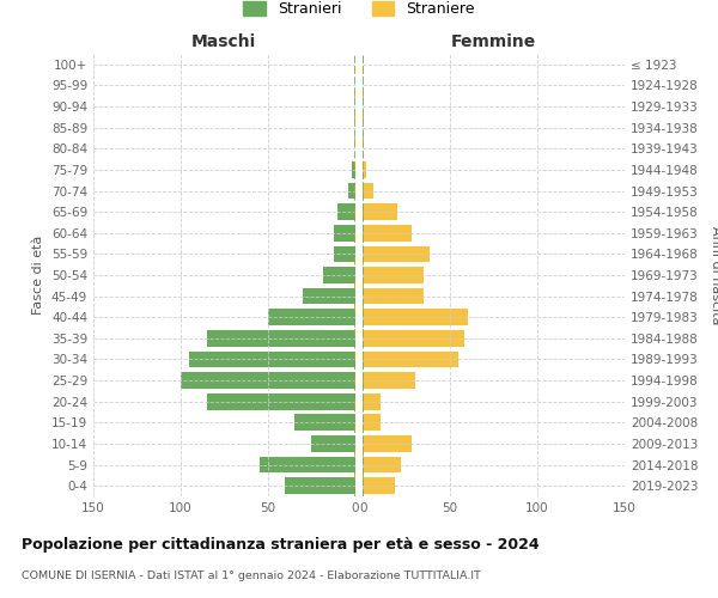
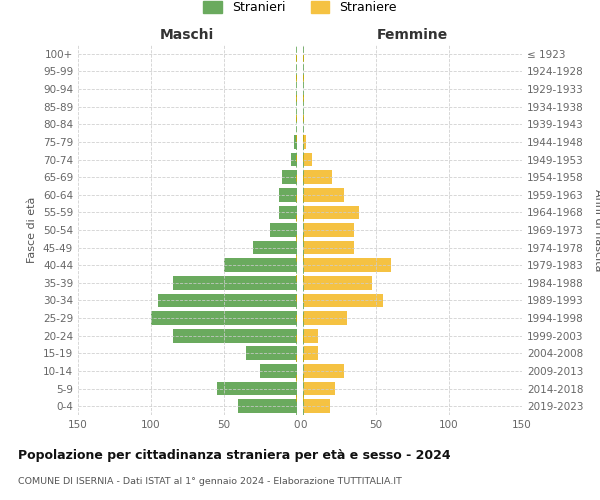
Femmine/1984-1988: 58 -> 47
